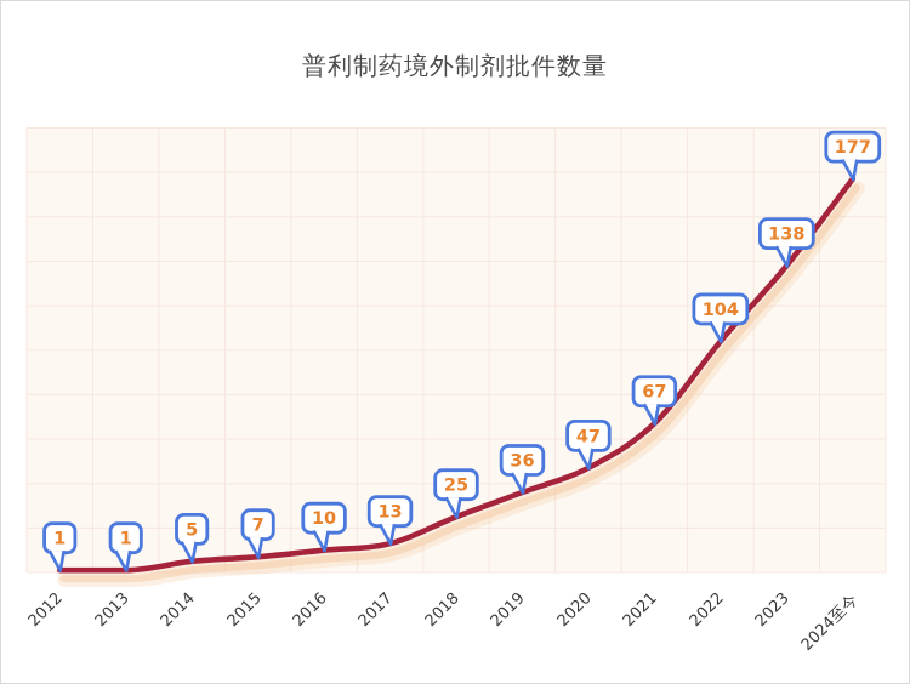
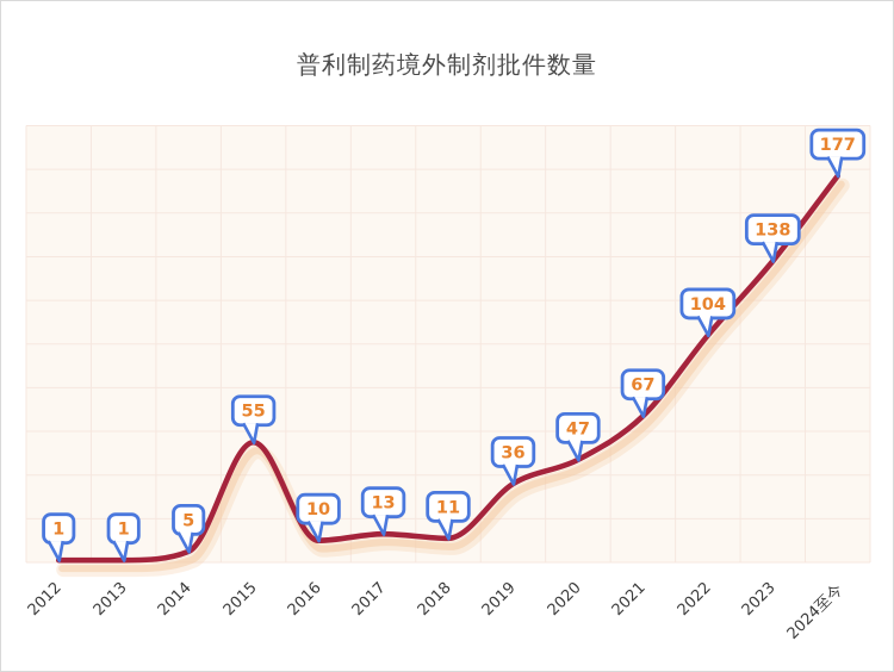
2015: 7 -> 55
2018: 25 -> 11
